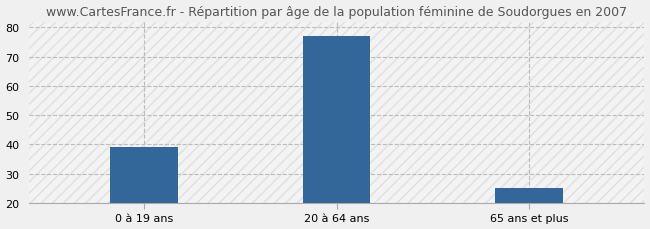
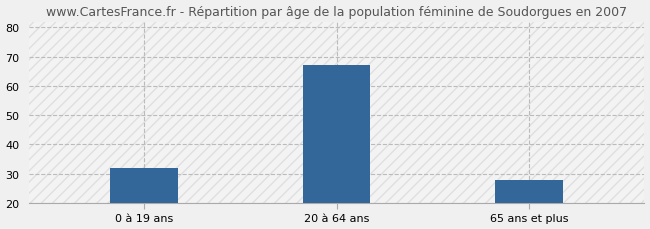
0 à 19 ans: 39 -> 32
20 à 64 ans: 77 -> 67
65 ans et plus: 25 -> 28
